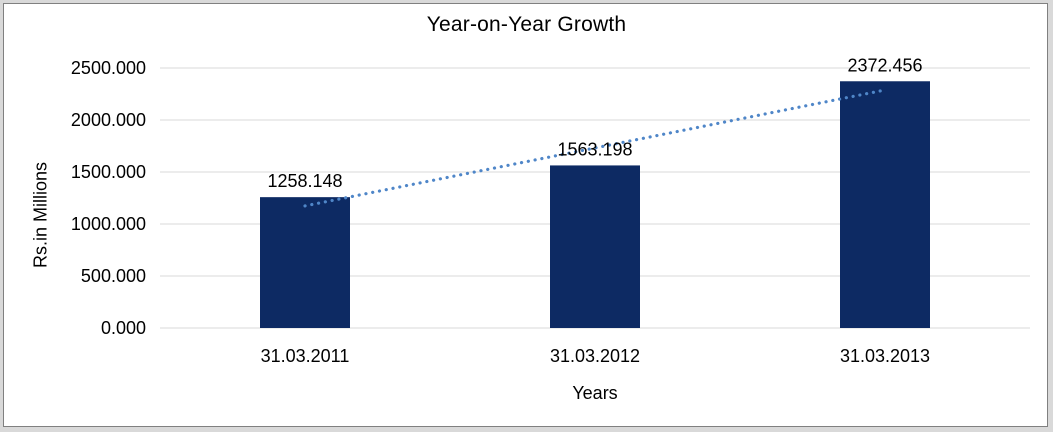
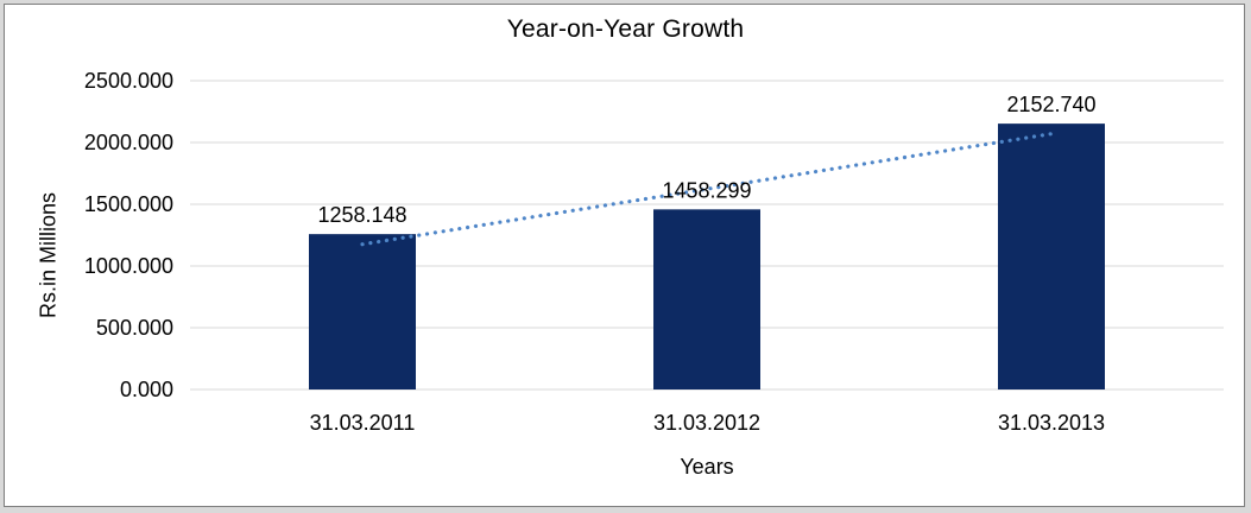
31.03.2012: 1563.198 -> 1458.299
31.03.2013: 2372.456 -> 2152.740
